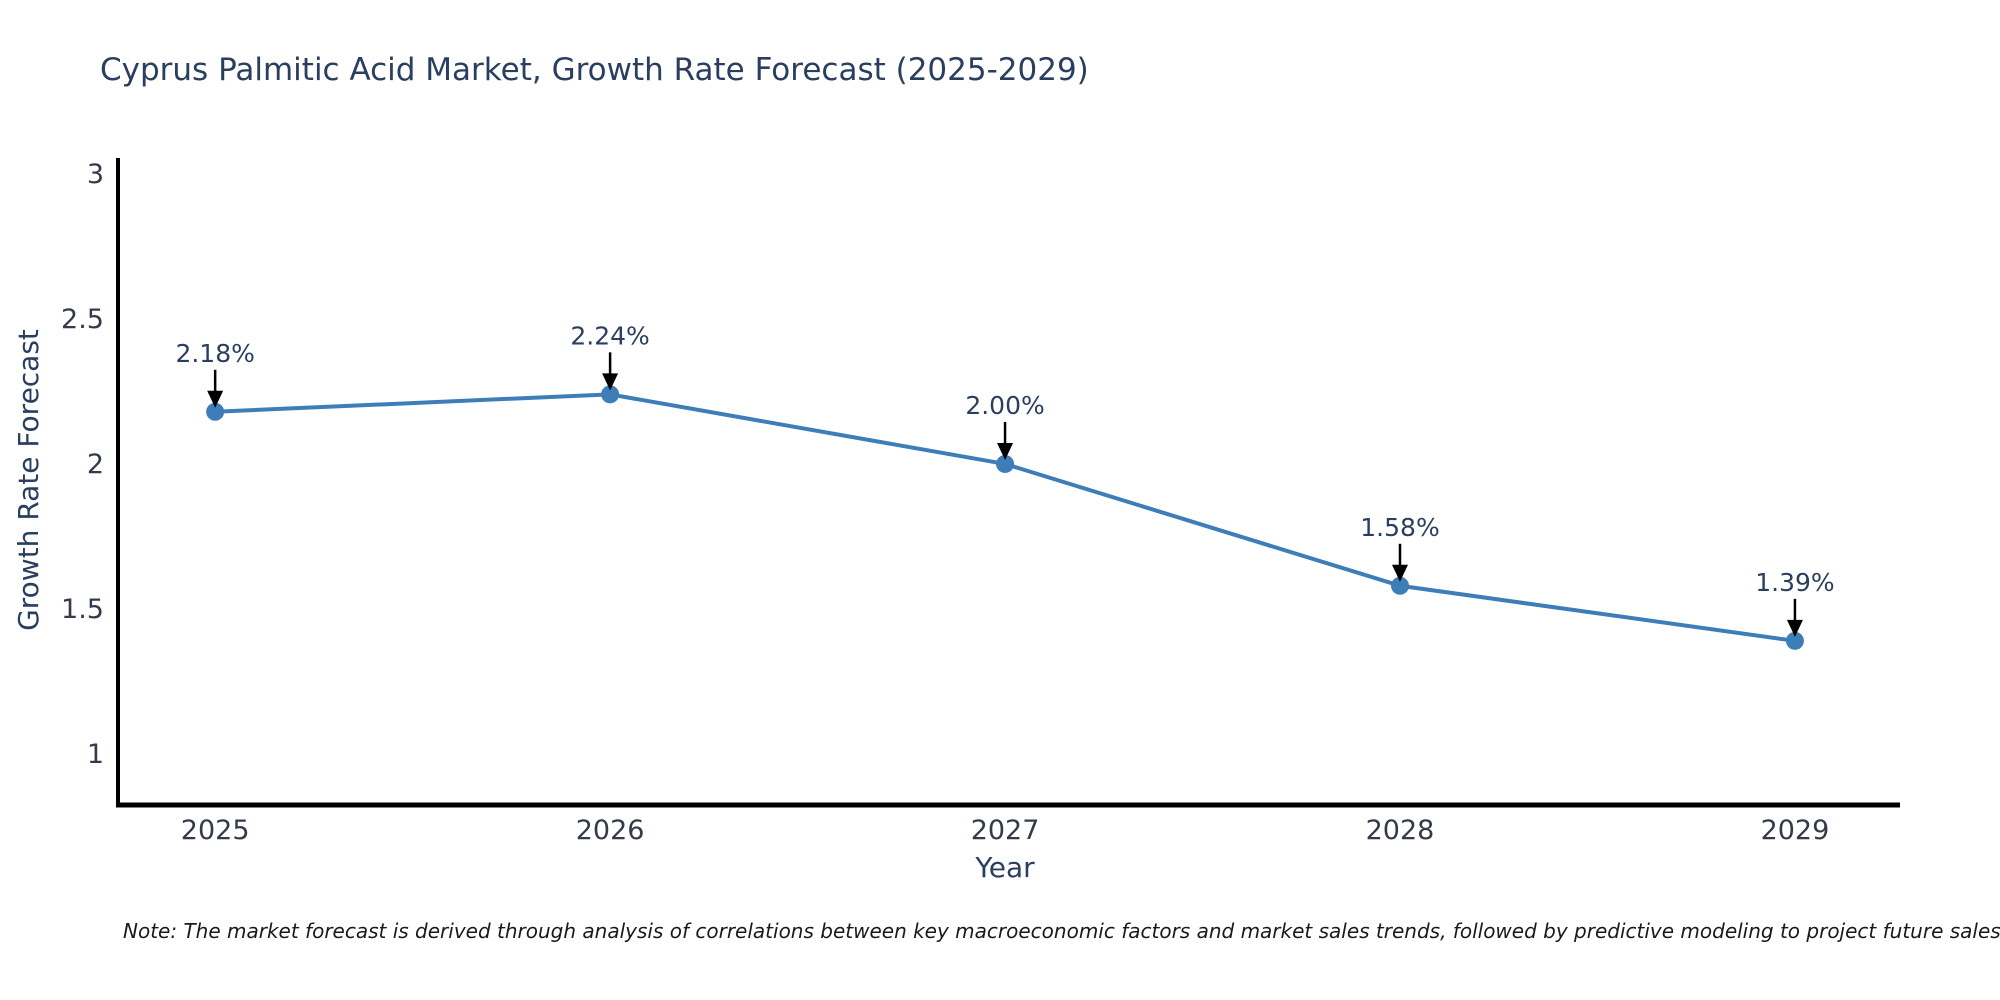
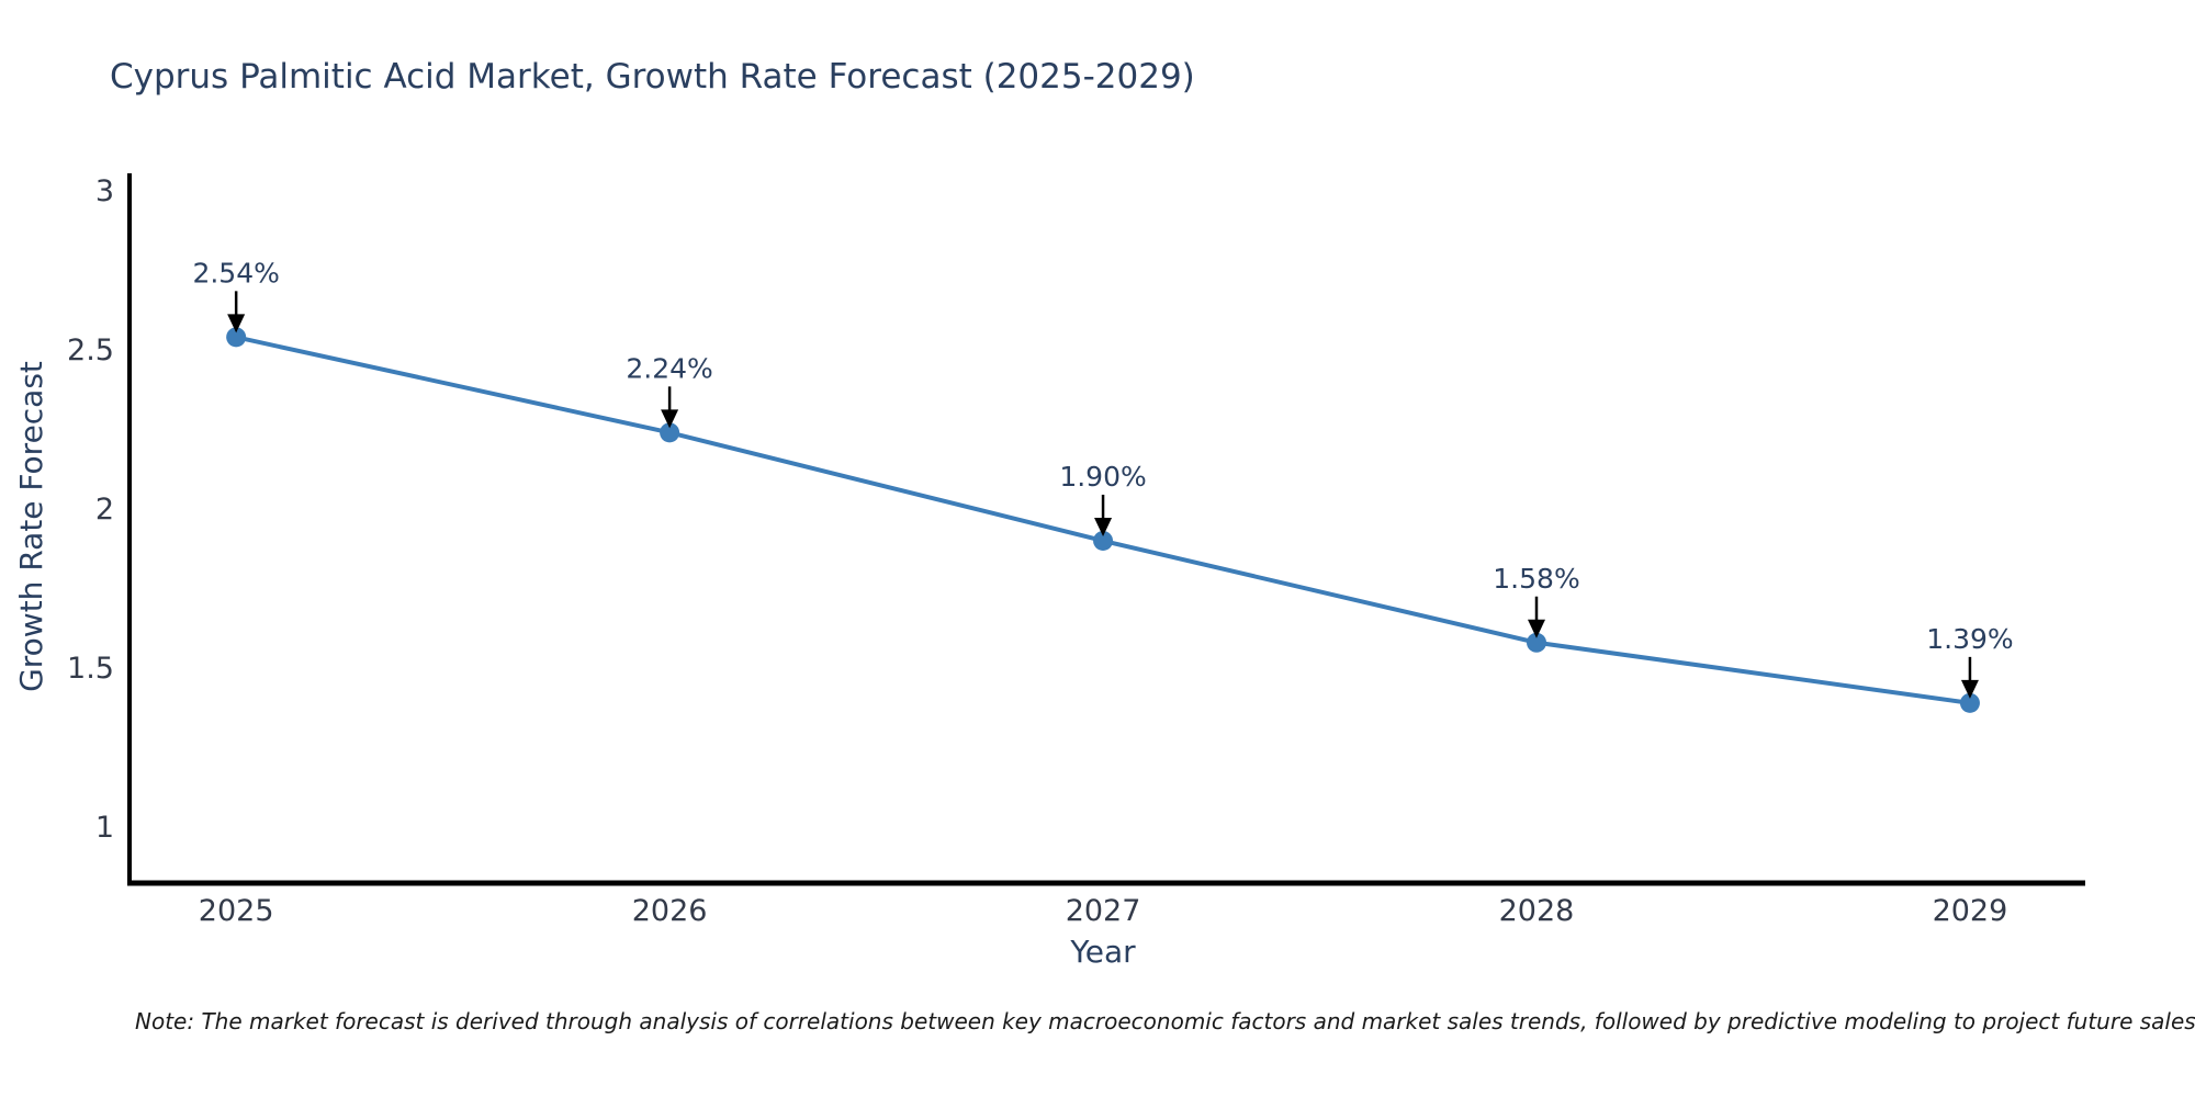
2025: 2.18% -> 2.54%
2027: 2.00% -> 1.90%
